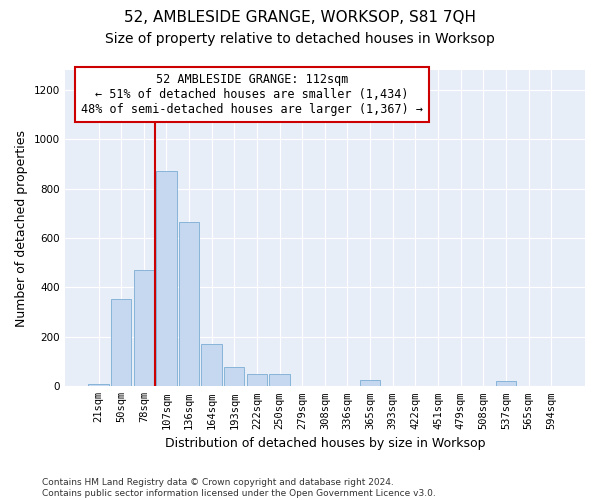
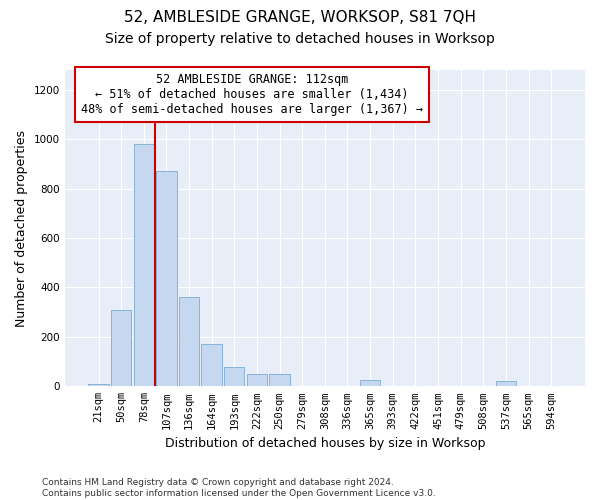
50sqm: 355 -> 310
78sqm: 470 -> 980
136sqm: 665 -> 360
